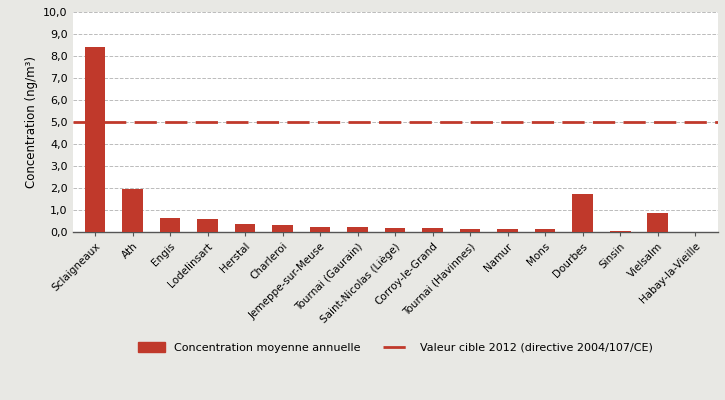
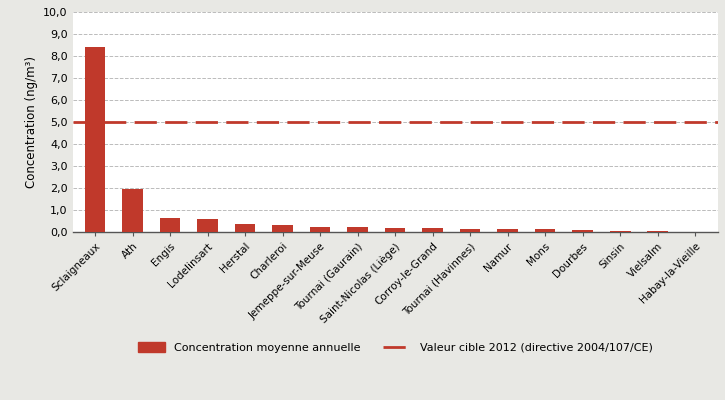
Dourbes: 1,75 -> 0,07
Vielsalm: 0,85 -> 0,03
